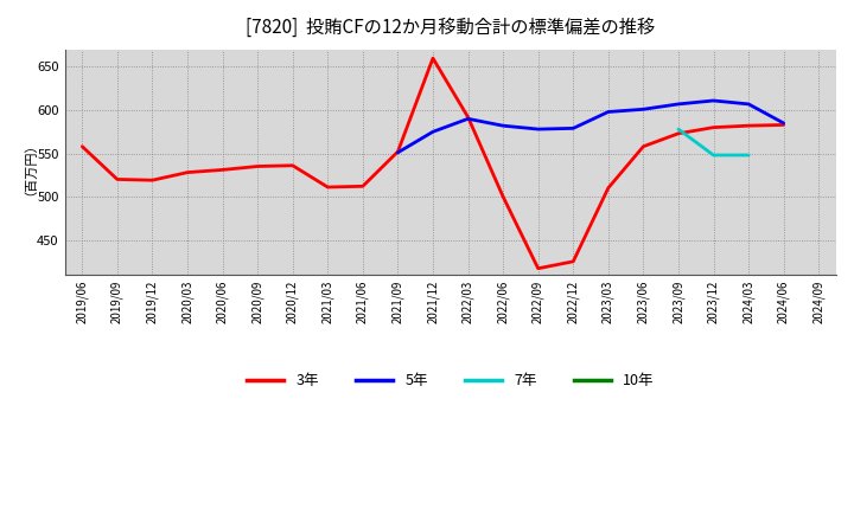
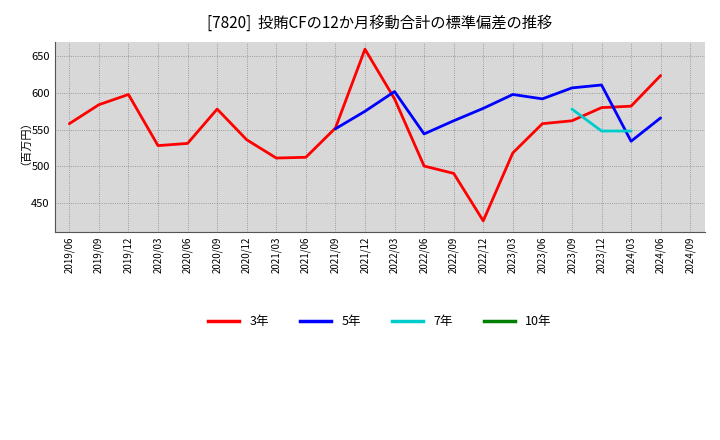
3年/2019/09: 520 -> 584
3年/2019/12: 519 -> 598
3年/2020/09: 535 -> 578
5年/2022/03: 590 -> 602
5年/2022/06: 582 -> 544
3年/2022/09: 417 -> 490
5年/2022/09: 578 -> 562
3年/2023/03: 510 -> 518
5年/2023/06: 601 -> 592
3年/2023/09: 573 -> 562
5年/2024/03: 607 -> 534
3年/2024/06: 583 -> 624
5年/2024/06: 585 -> 566
